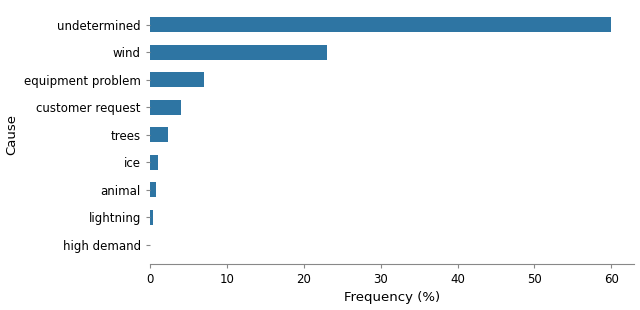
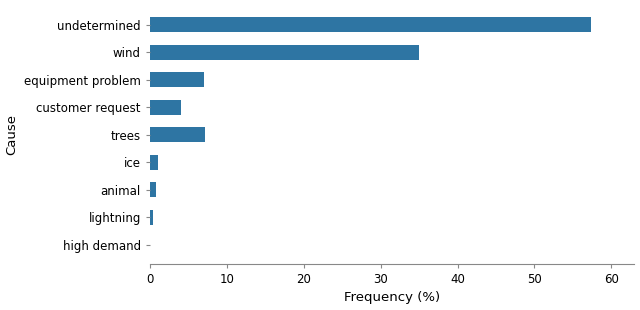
undetermined: 60.0 -> 57.4
wind: 23.0 -> 35.0
trees: 2.4 -> 7.2
